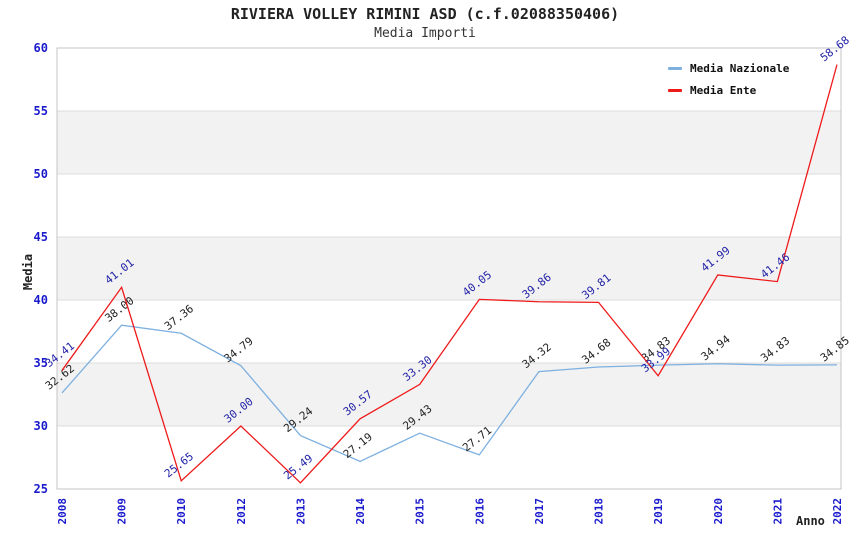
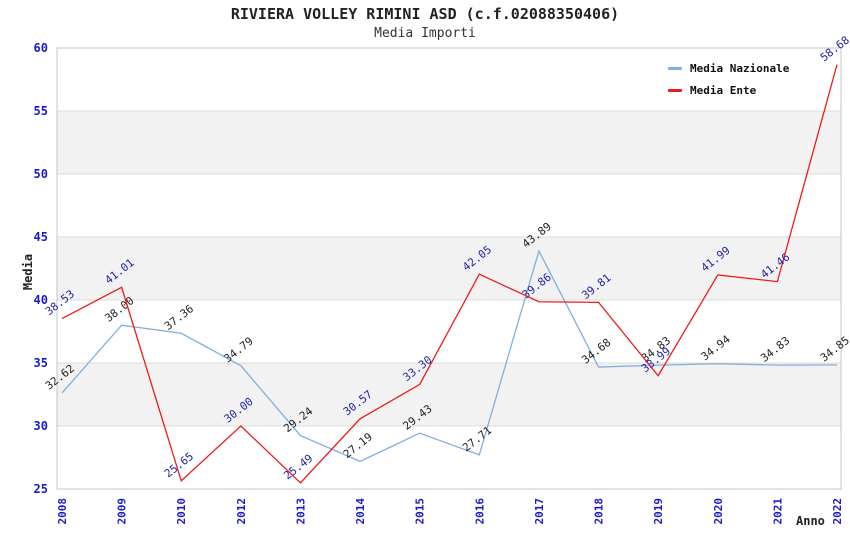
Media Ente/2008: 34.41 -> 38.53
Media Ente/2016: 40.05 -> 42.05
Media Nazionale/2017: 34.32 -> 43.89
